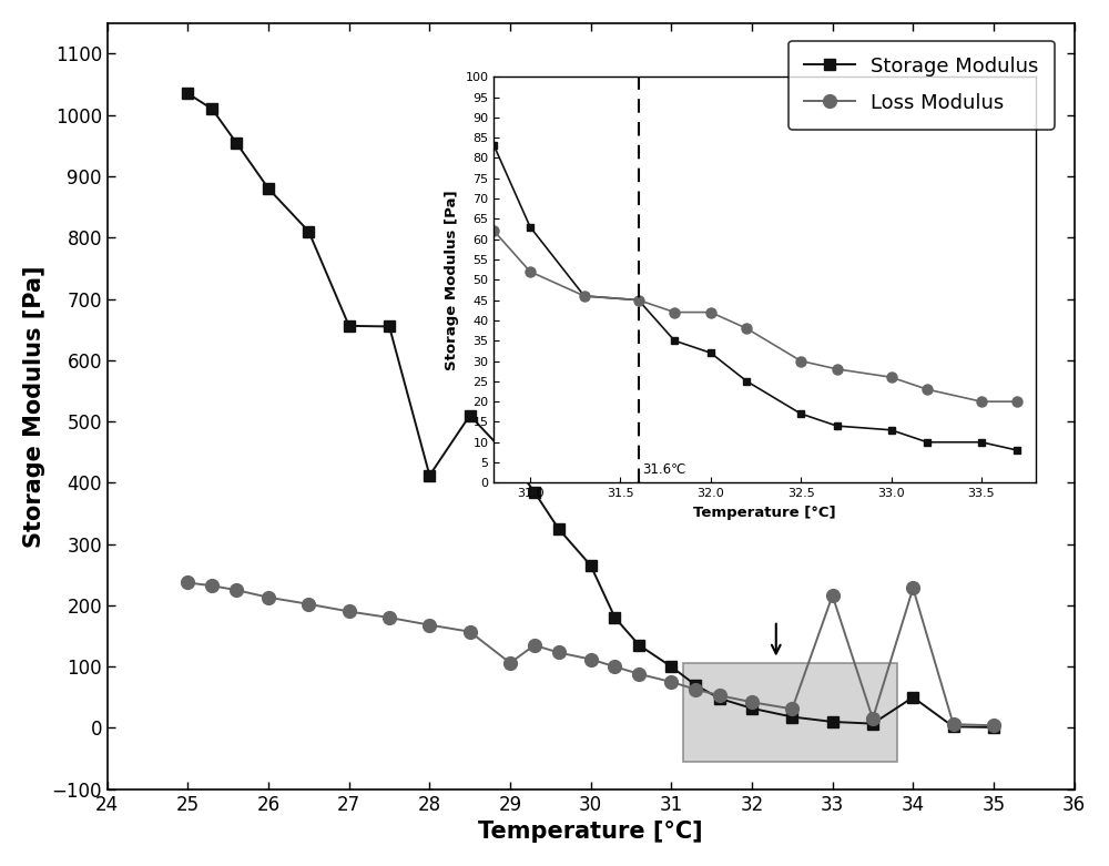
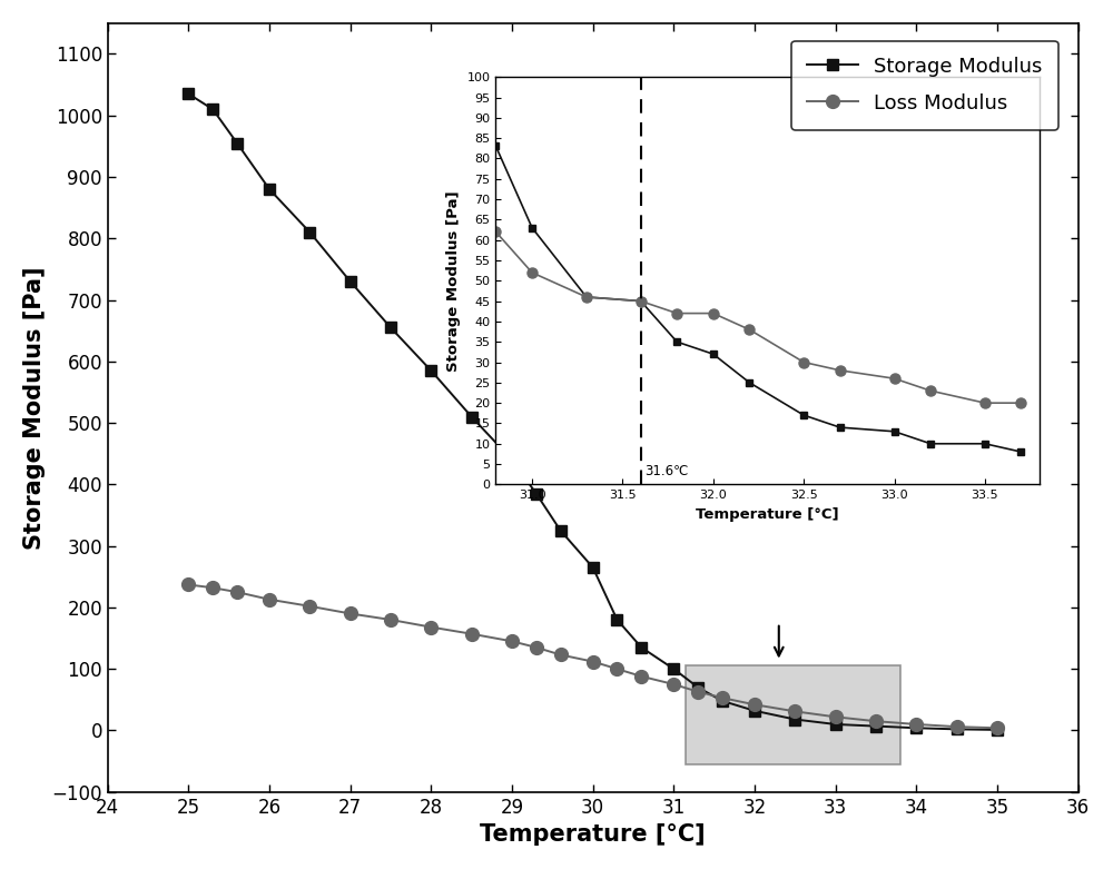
Storage Modulus/27: 656 -> 730
Storage Modulus/28: 412 -> 585
Loss Modulus/29: 106 -> 145
Loss Modulus/33: 216 -> 22
Storage Modulus/34: 50 -> 4
Loss Modulus/34: 228 -> 10
